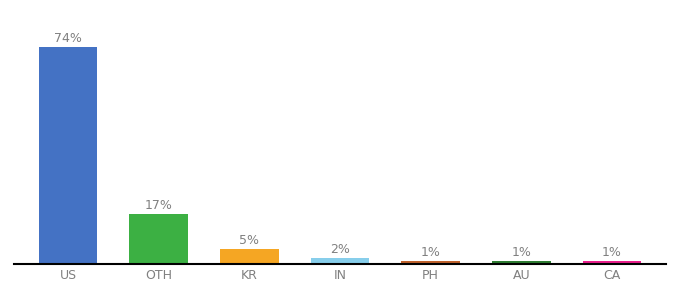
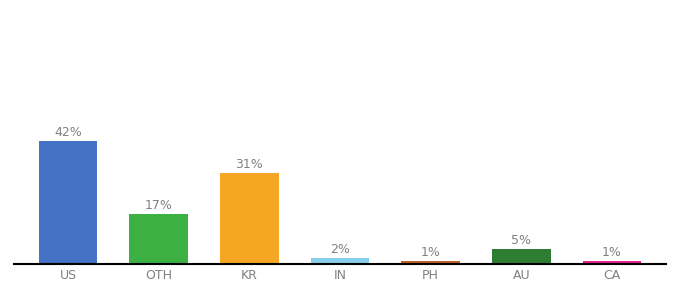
US: 74% -> 42%
KR: 5% -> 31%
AU: 1% -> 5%
